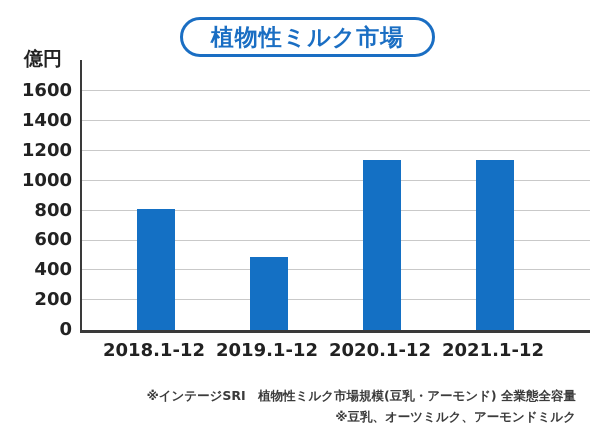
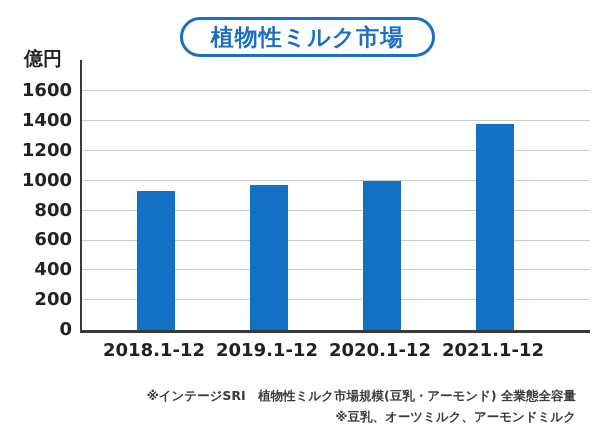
2018.1-12: 810 -> 930
2019.1-12: 490 -> 970
2020.1-12: 1140 -> 1000
2021.1-12: 1140 -> 1380
